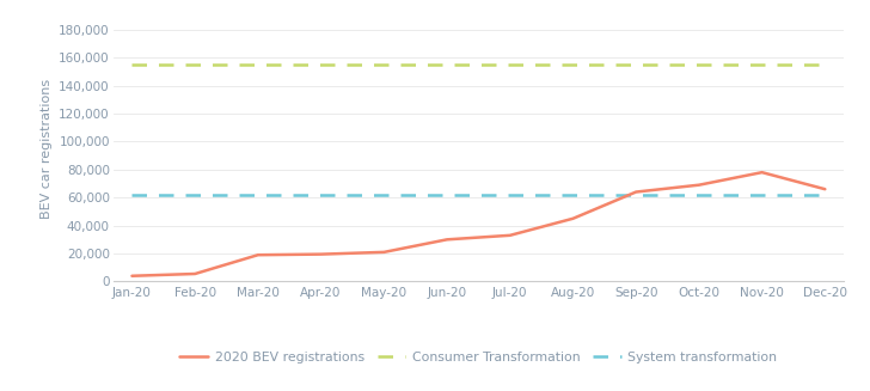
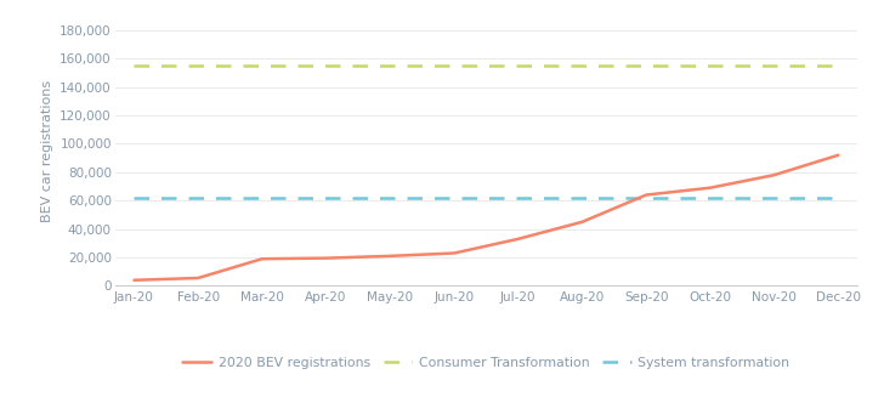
2020 BEV registrations/Jun-20: 30,000 -> 23,000
2020 BEV registrations/Dec-20: 66,000 -> 92,000
